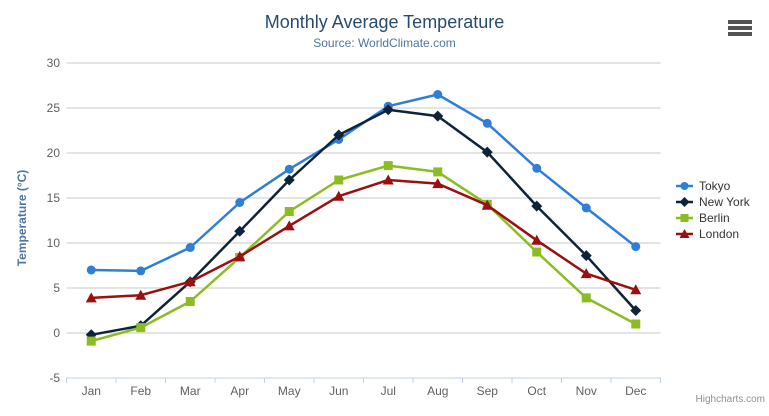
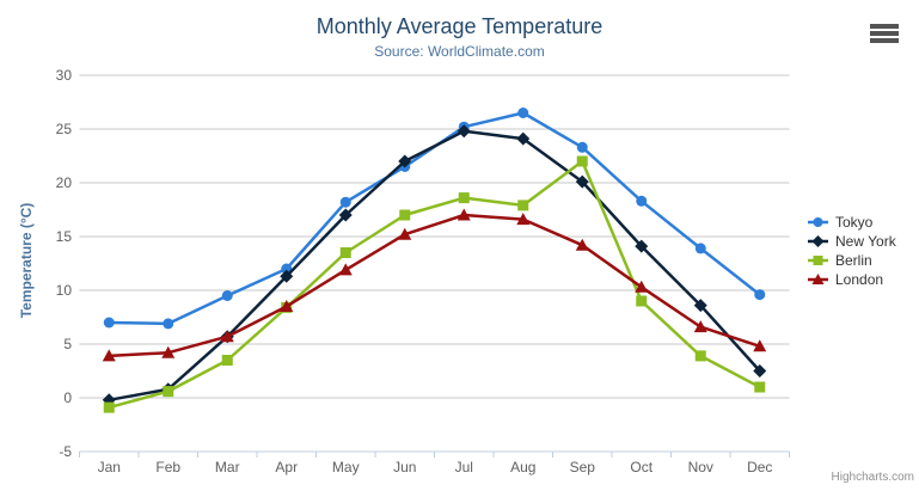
Tokyo/Apr: 14 -> 12
Berlin/Sep: 14 -> 22
